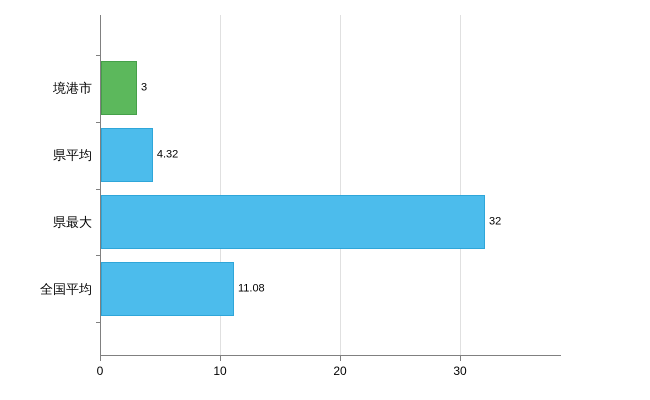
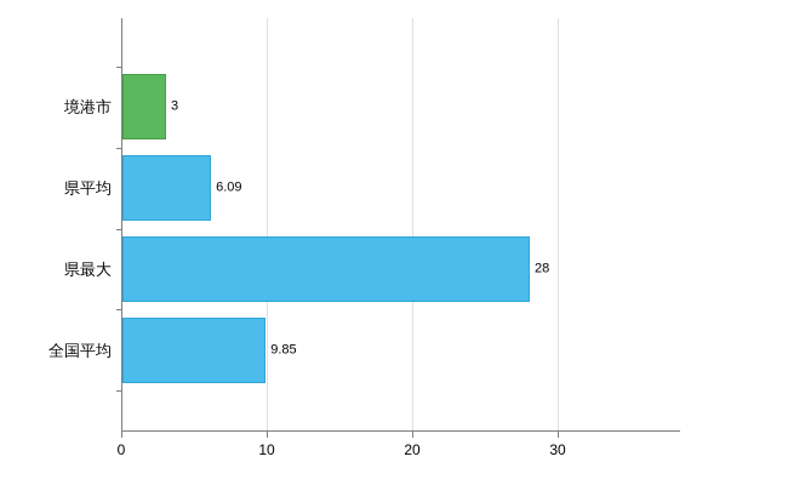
県平均: 4.32 -> 6.09
県最大: 32 -> 28
全国平均: 11.08 -> 9.85
